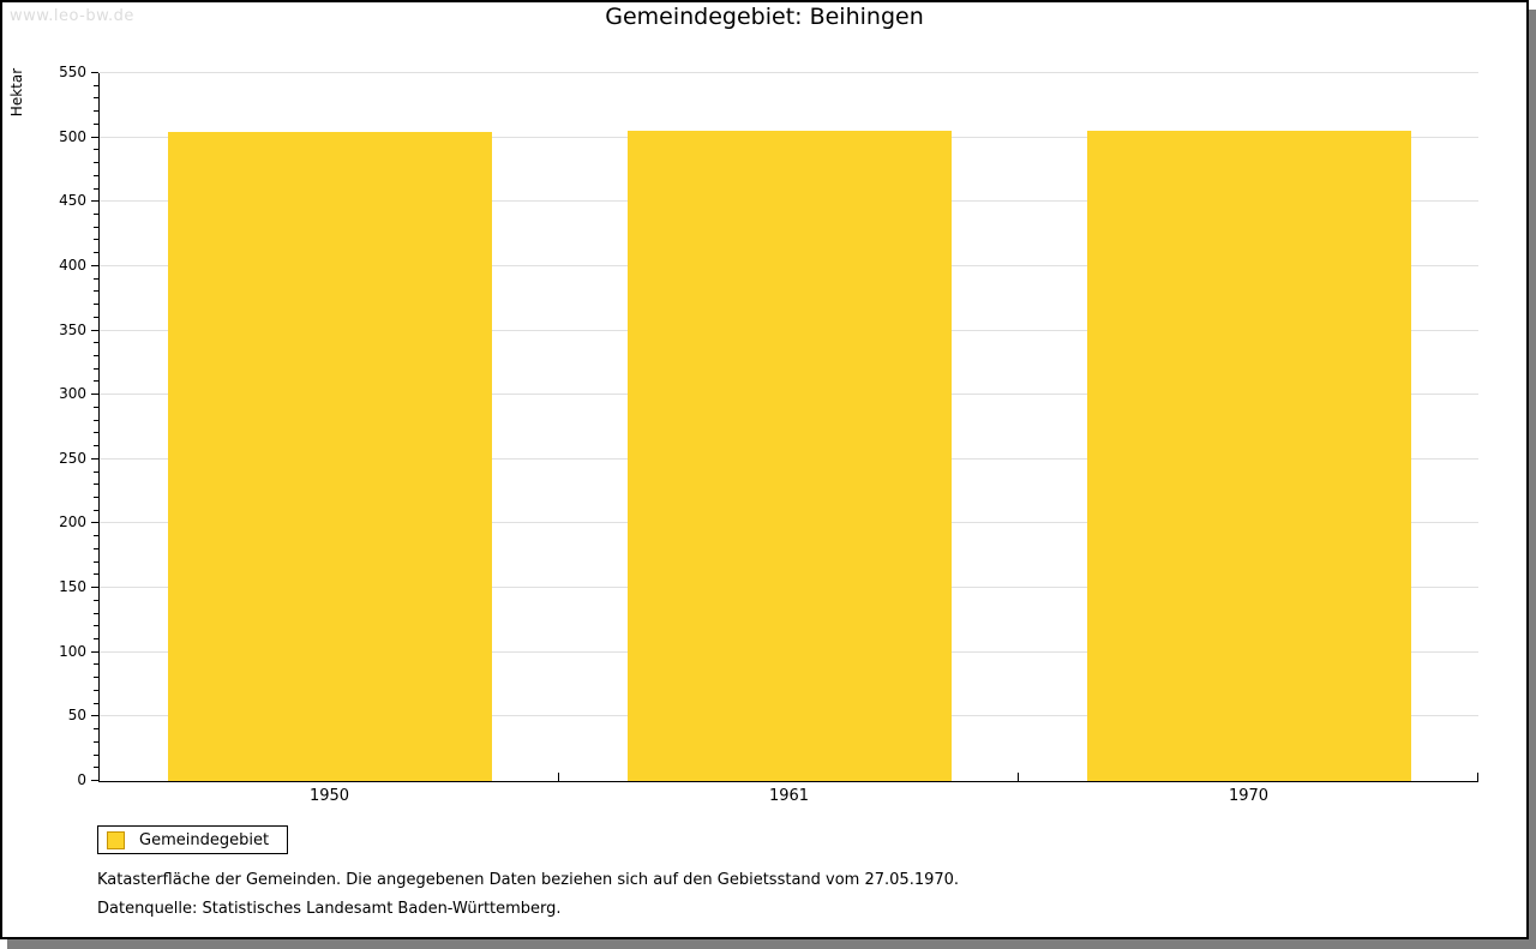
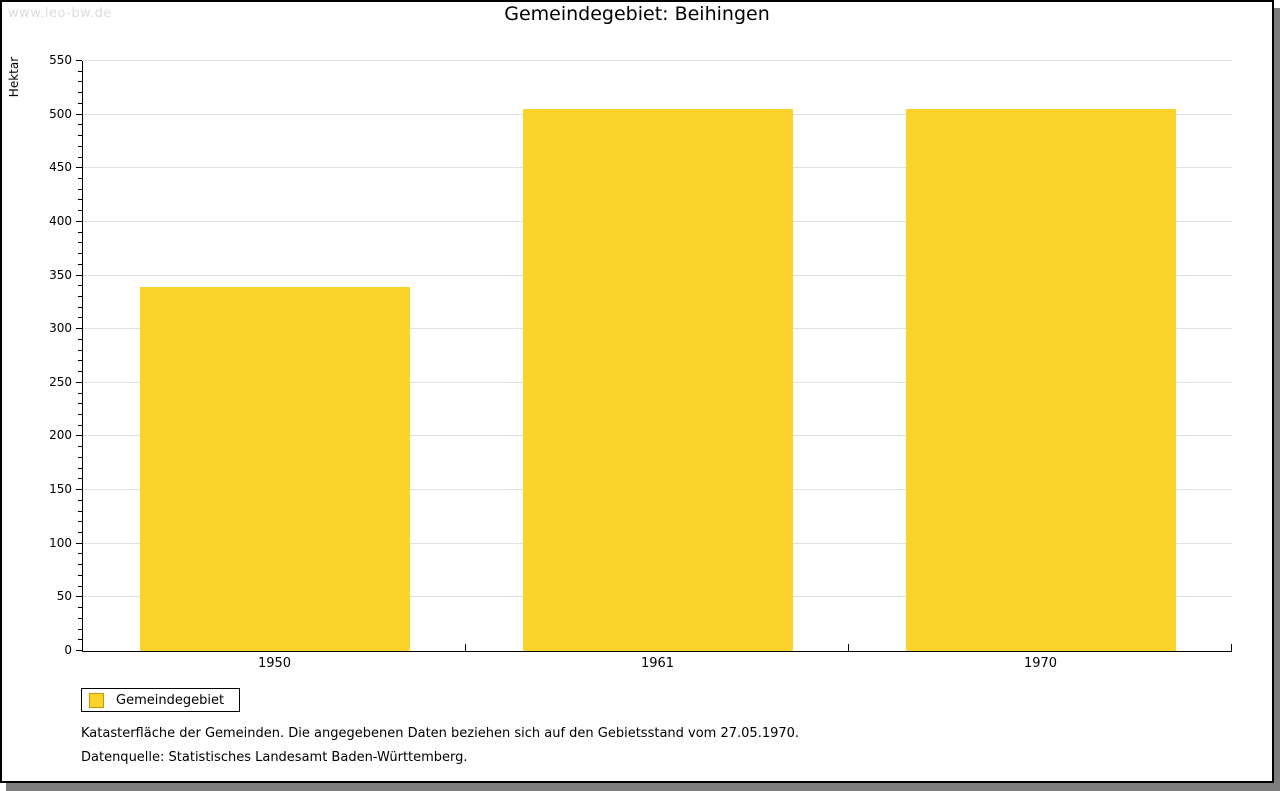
1950: 504 -> 339
